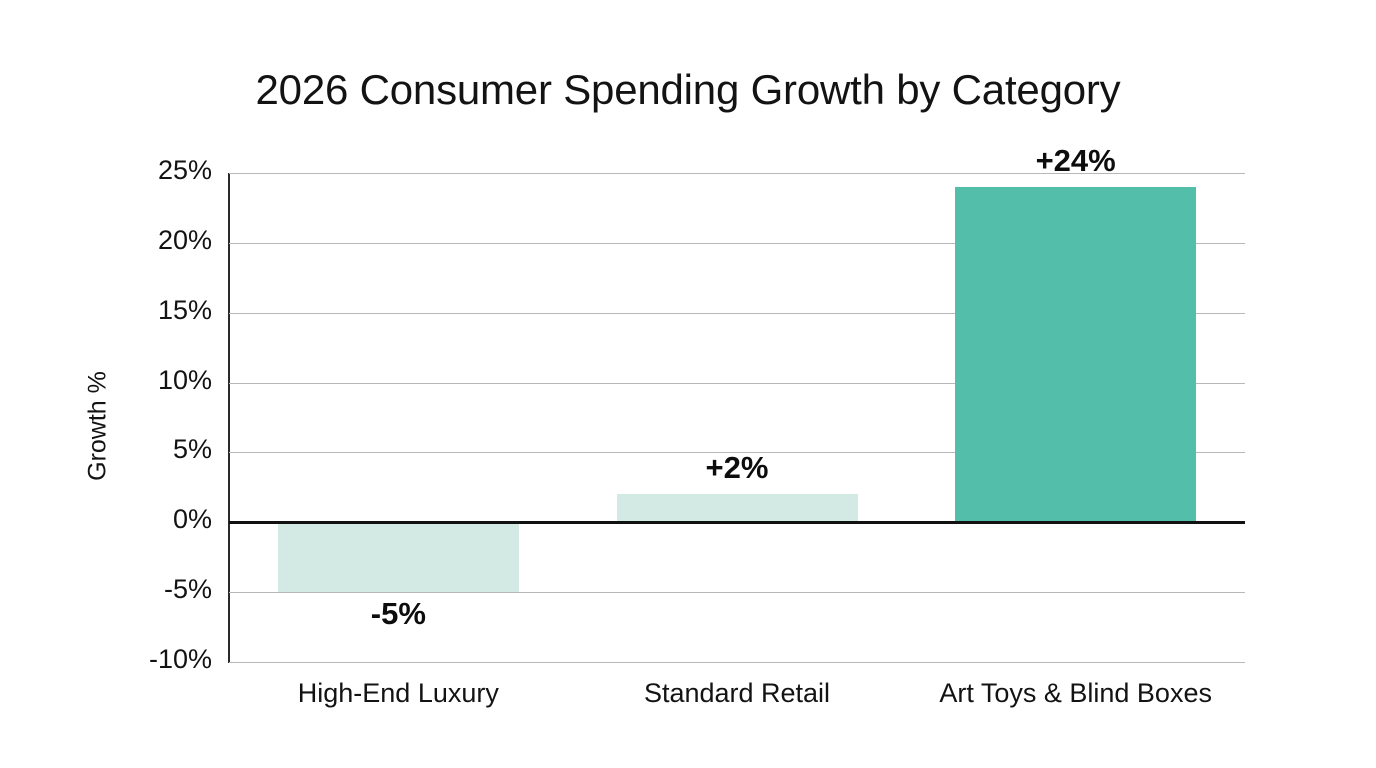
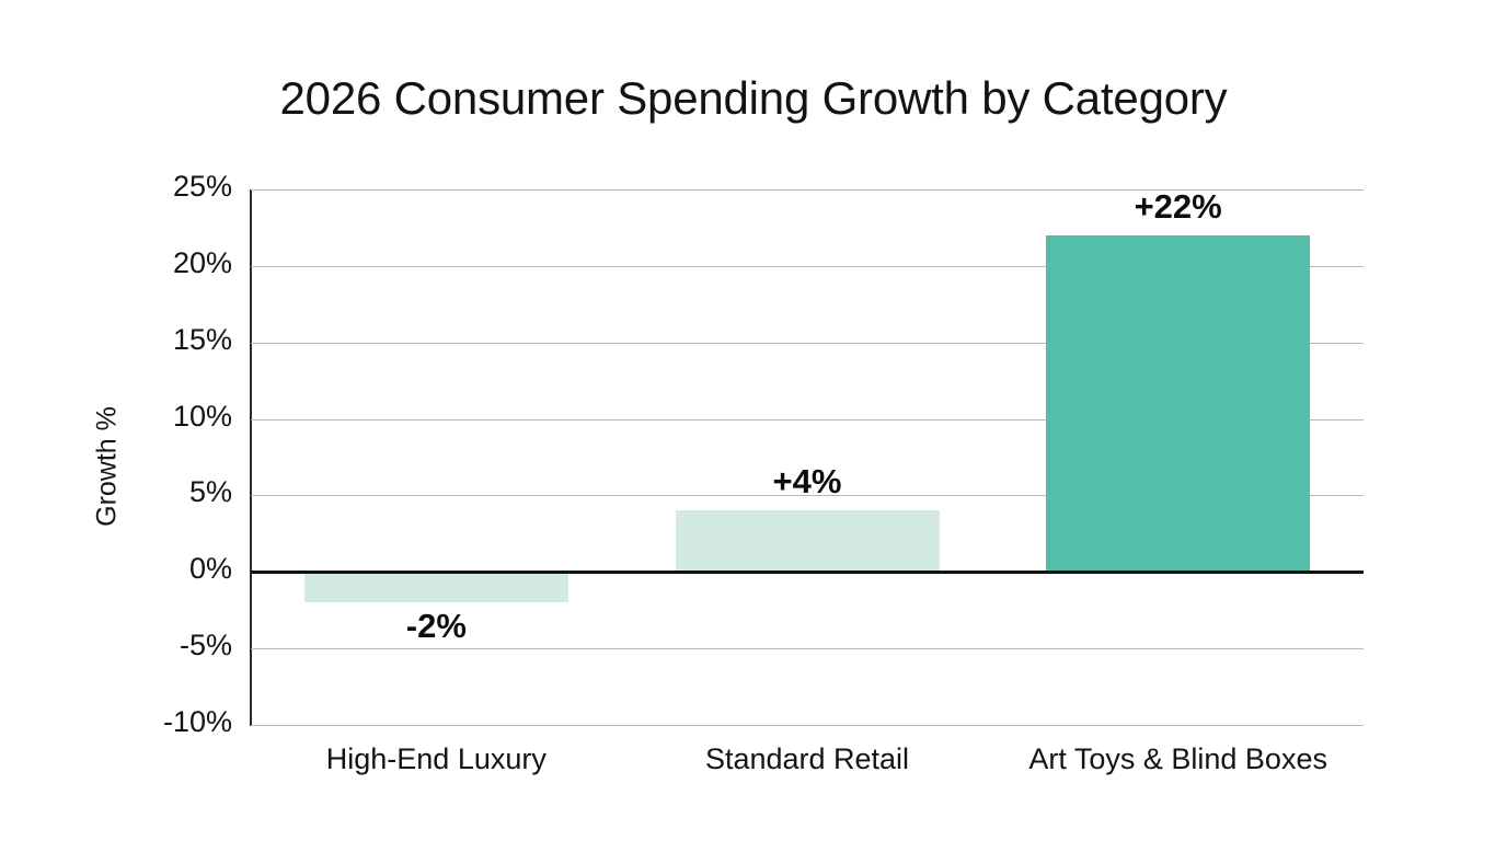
High-End Luxury: -5% -> -2%
Standard Retail: +2% -> +4%
Art Toys & Blind Boxes: +24% -> +22%
